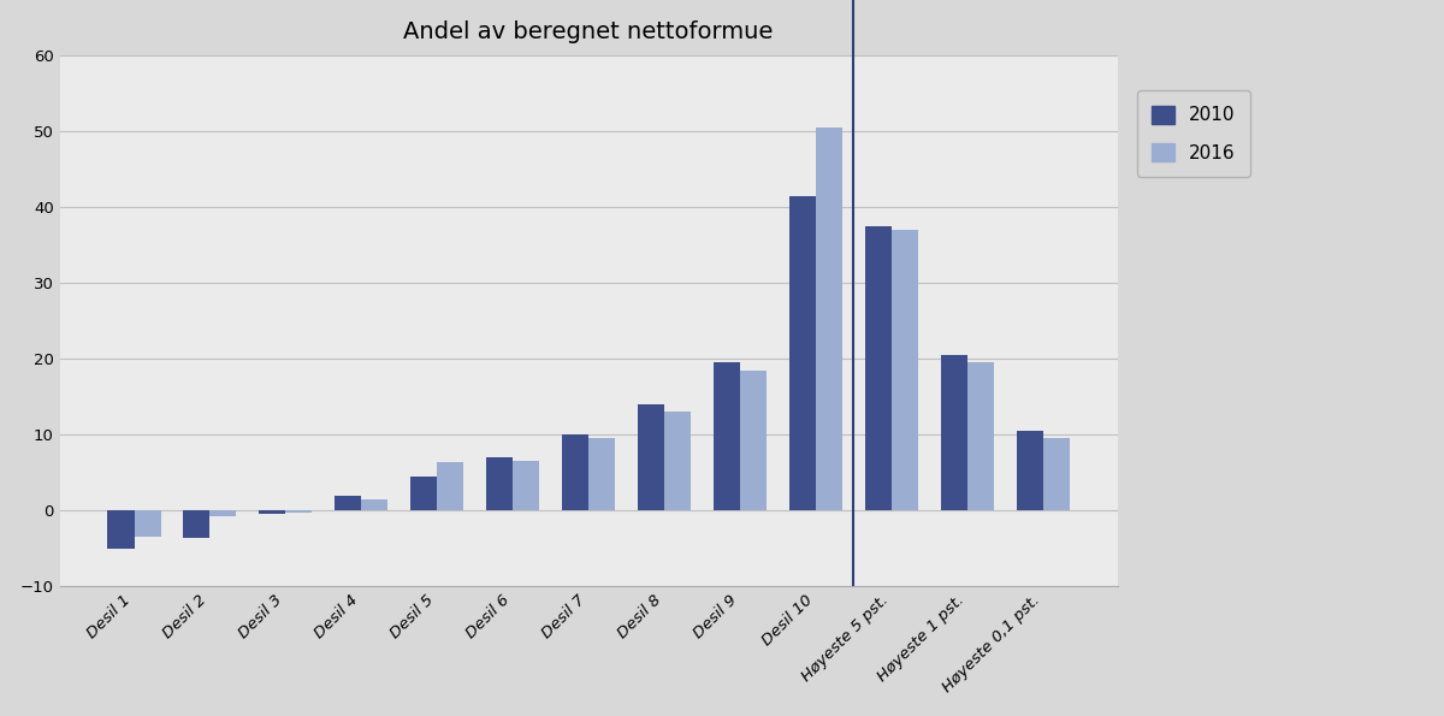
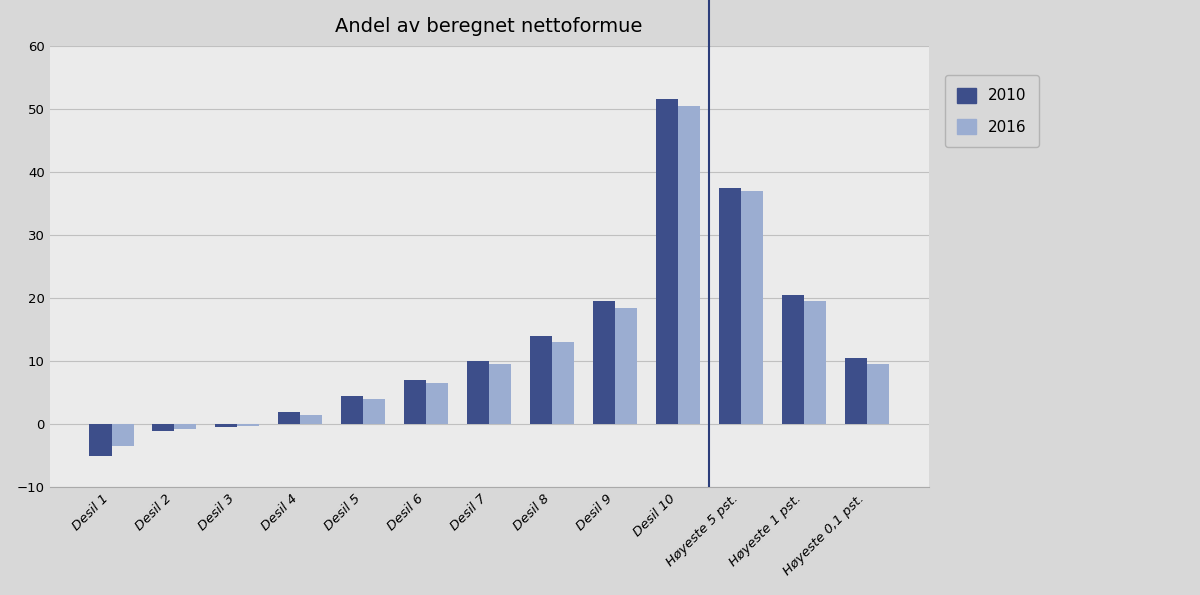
2010/Desil 2: -3.6 -> -1.0
2016/Desil 5: 6.4 -> 4.0
2010/Desil 10: 41.4 -> 51.5
